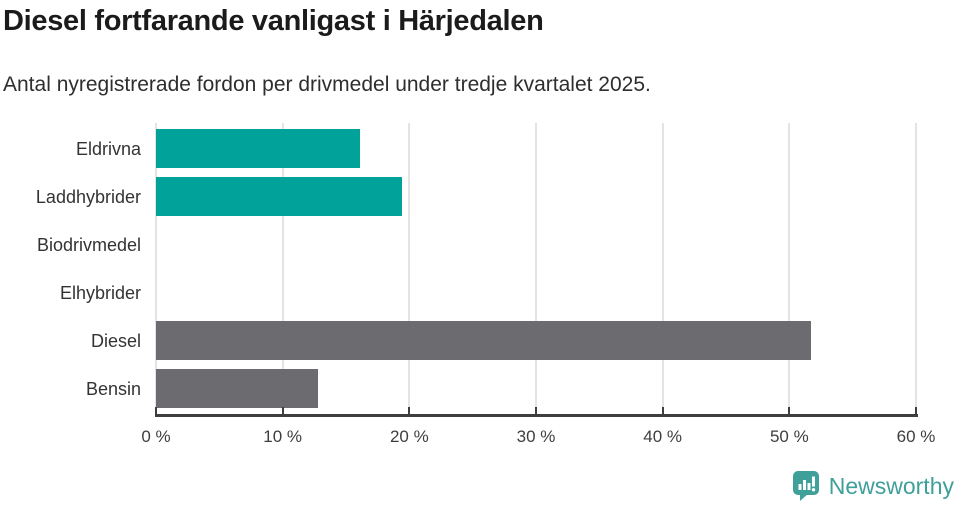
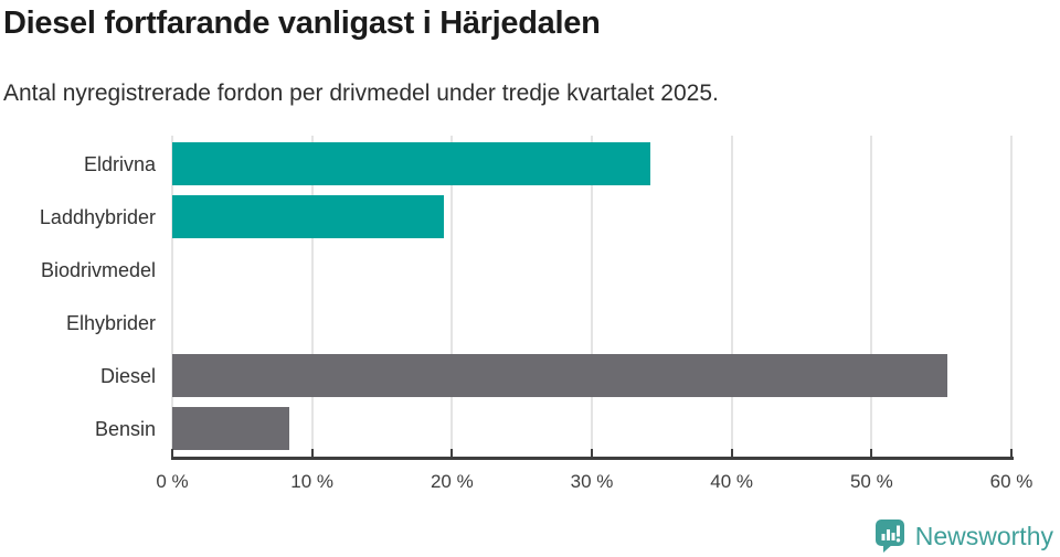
Eldrivna: 16.1% -> 34.2%
Diesel: 51.7% -> 55.4%
Bensin: 12.8% -> 8.4%
